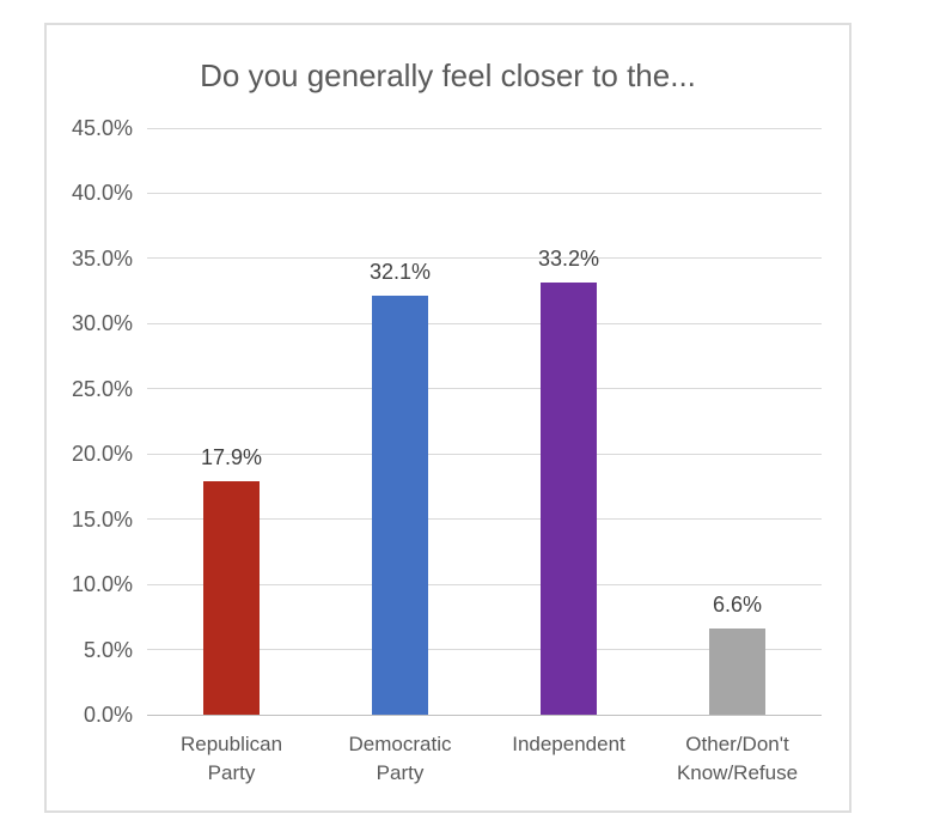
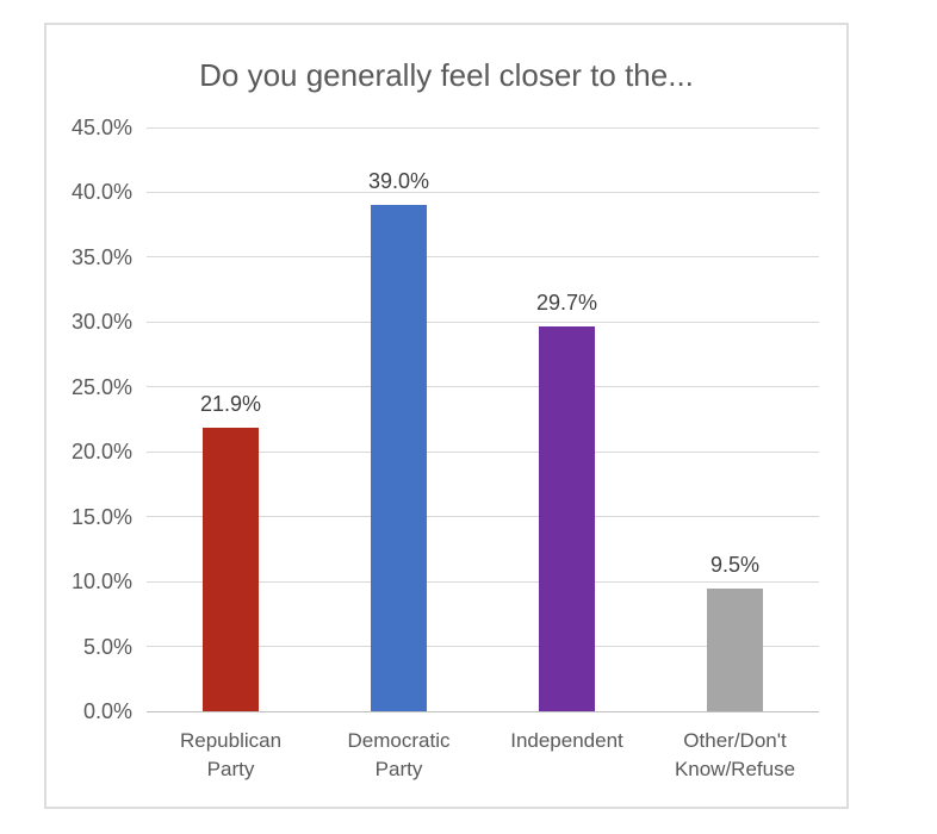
Republican Party: 17.9% -> 21.9%
Democratic Party: 32.1% -> 39.0%
Independent: 33.2% -> 29.7%
Other/Don't Know/Refuse: 6.6% -> 9.5%
